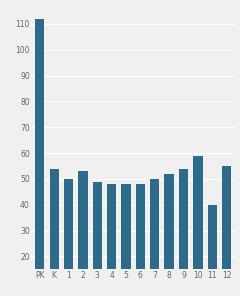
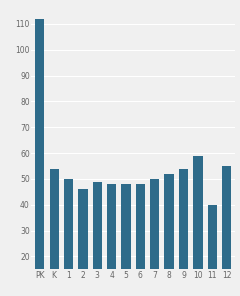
2: 53 -> 46
